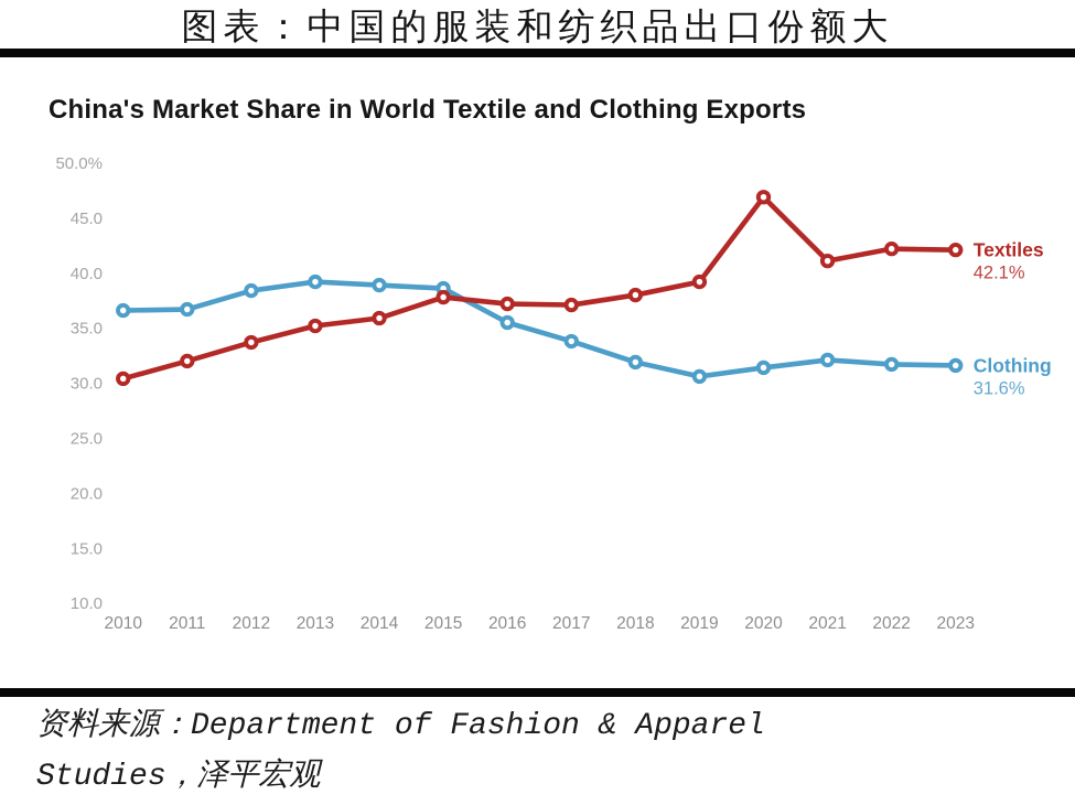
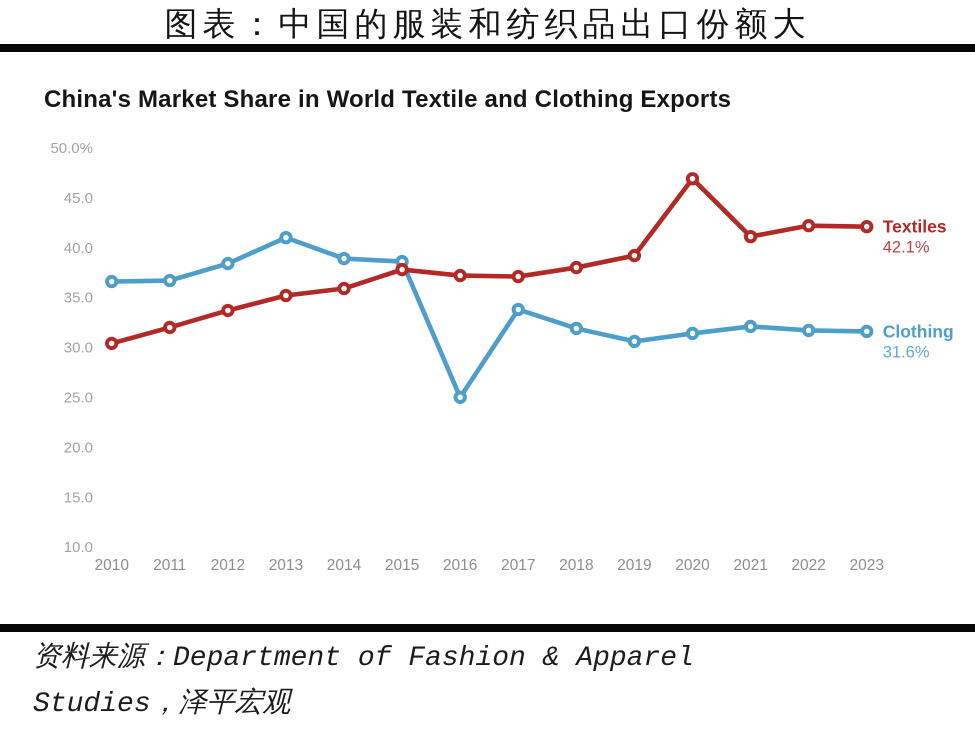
Clothing/2013: 39% -> 41%
Clothing/2016: 36% -> 25%
